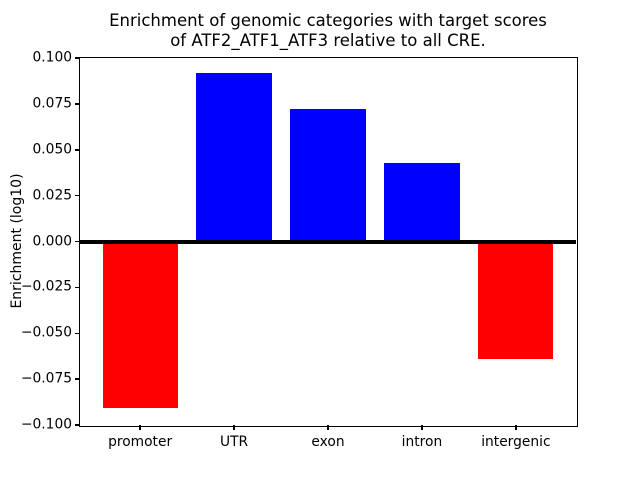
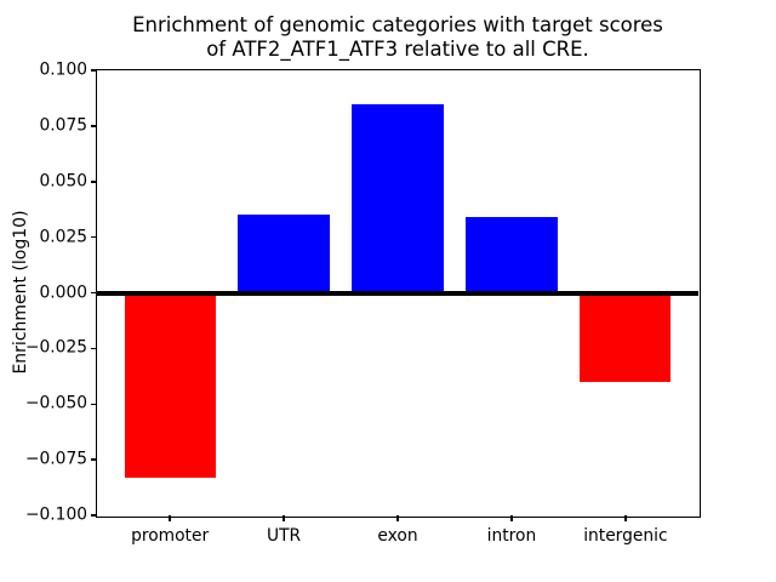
promoter: -0.091 -> -0.083
UTR: 0.092 -> 0.035
exon: 0.072 -> 0.085
intron: 0.043 -> 0.034
intergenic: -0.064 -> -0.040
